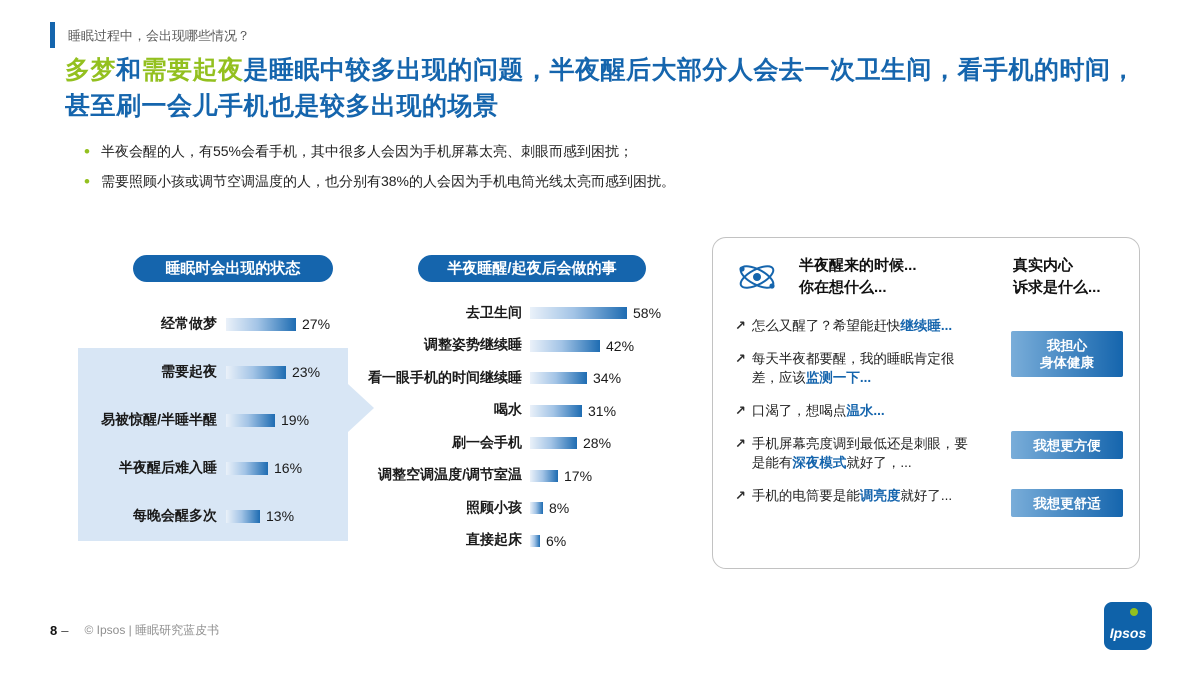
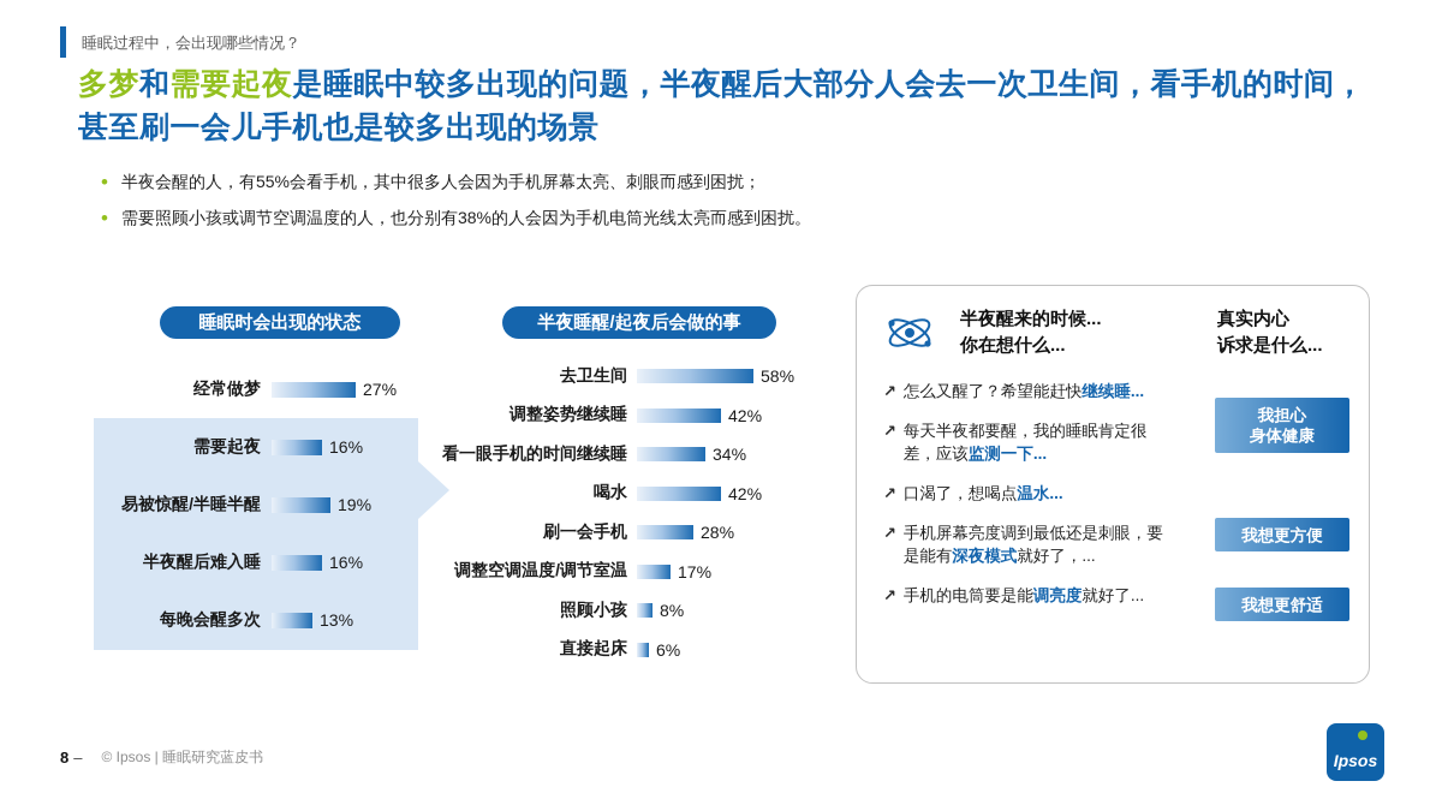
睡眠时会出现的状态/需要起夜: 23% -> 16%
半夜睡醒/起夜后会做的事/喝水: 31% -> 42%
